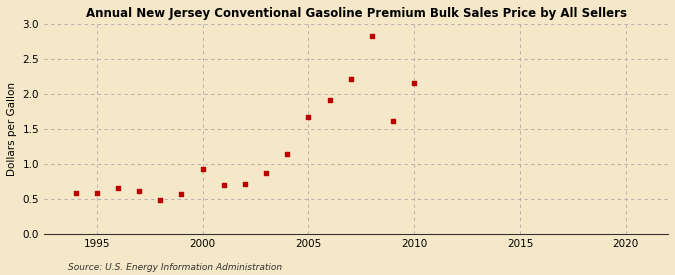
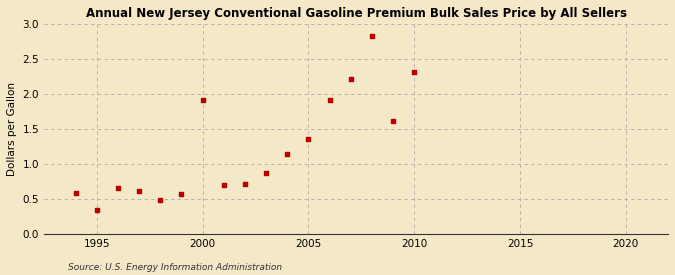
1995: 0.59 -> 0.34
2000: 0.93 -> 1.92
2005: 1.67 -> 1.36
2010: 2.15 -> 2.32
